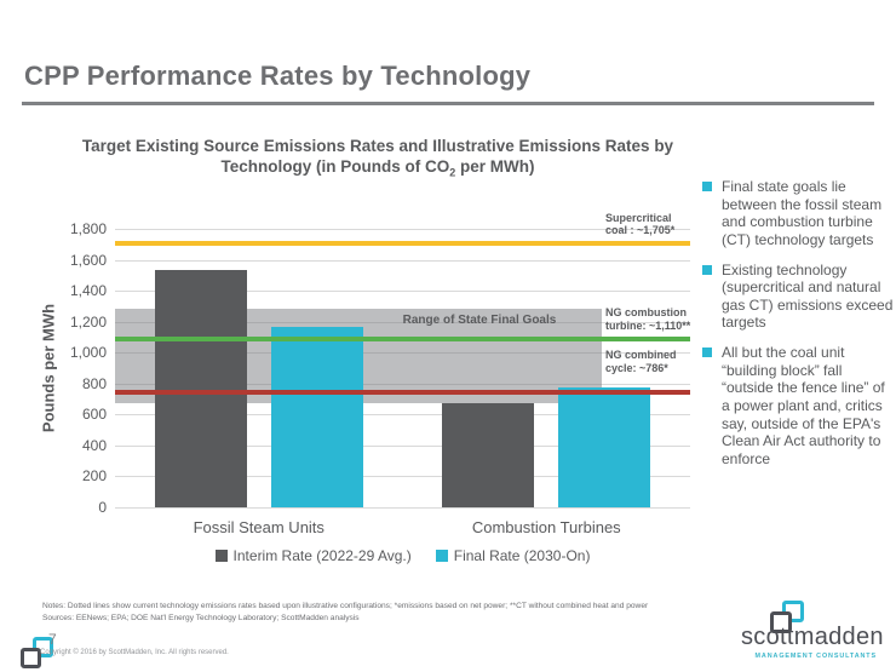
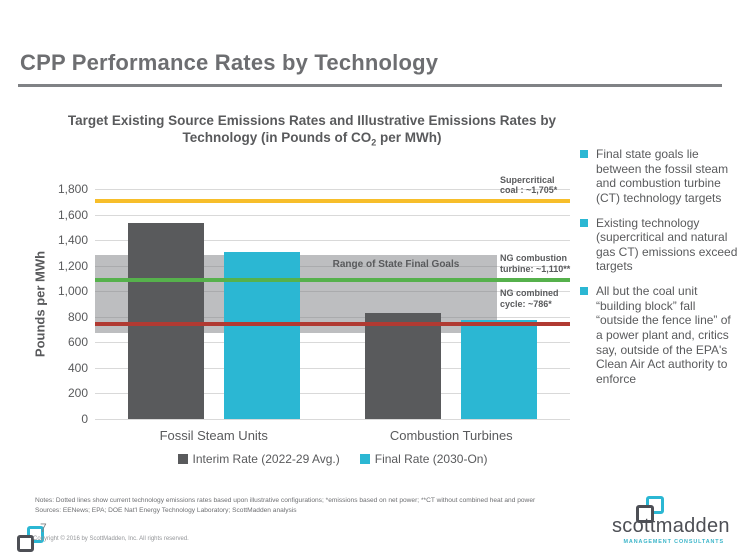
Final Rate (2030-On)/Fossil Steam Units: 1170 -> 1300
Interim Rate (2022-29 Avg.)/Combustion Turbines: 670 -> 830
